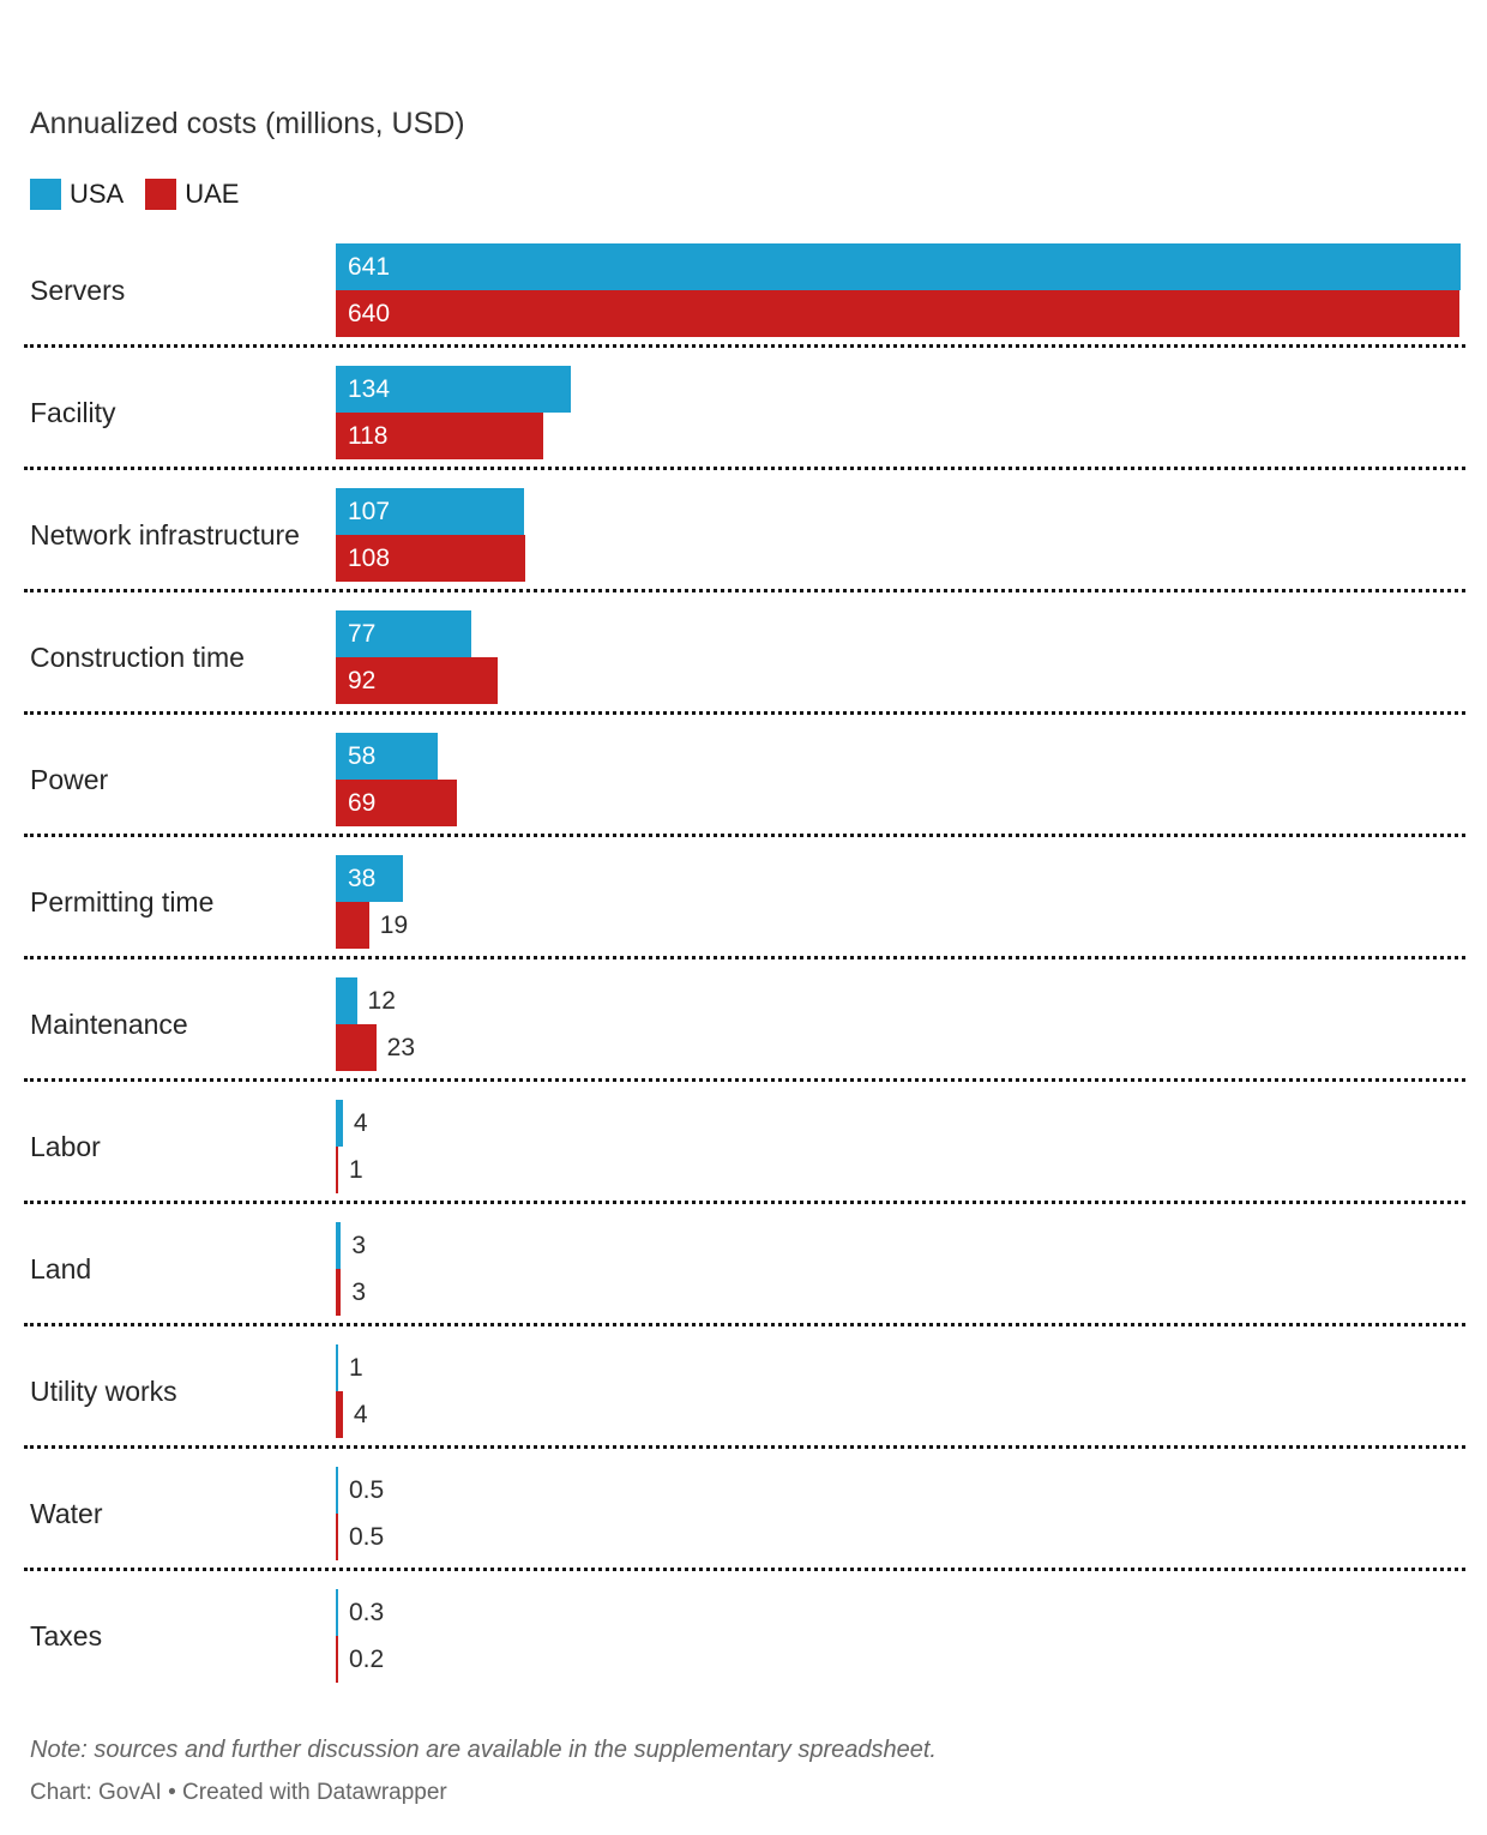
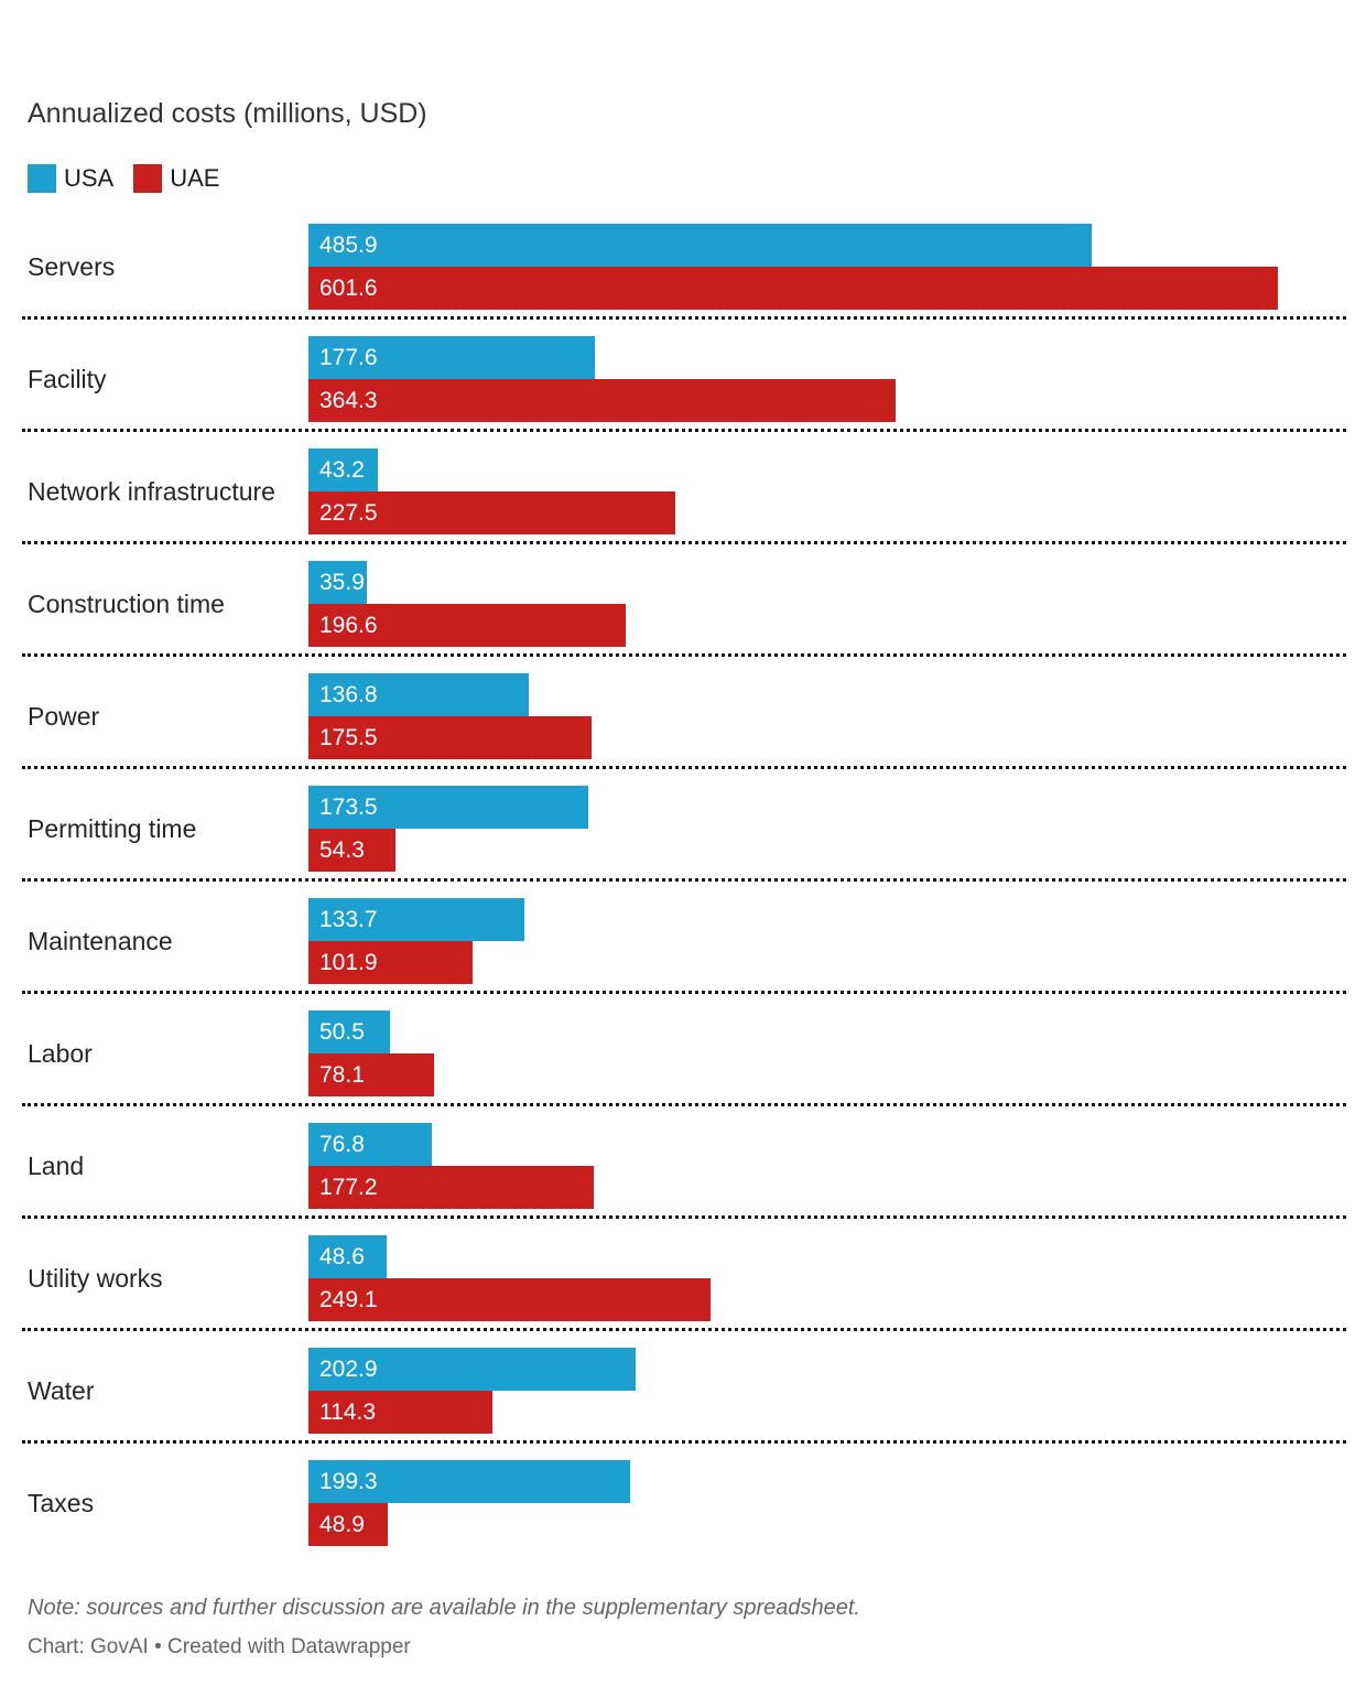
USA/Servers: 641 -> 485.9
UAE/Servers: 640 -> 601.6
USA/Facility: 134 -> 177.6
UAE/Facility: 118 -> 364.3
USA/Network infrastructure: 107 -> 43.2
UAE/Network infrastructure: 108 -> 227.5
USA/Construction time: 77 -> 35.9
UAE/Construction time: 92 -> 196.6
USA/Power: 58 -> 136.8
UAE/Power: 69 -> 175.5
USA/Permitting time: 38 -> 173.5
UAE/Permitting time: 19 -> 54.3
USA/Maintenance: 12 -> 133.7
UAE/Maintenance: 23 -> 101.9
USA/Labor: 4 -> 50.5
UAE/Labor: 1 -> 78.1
USA/Land: 3 -> 76.8
UAE/Land: 3 -> 177.2
USA/Utility works: 1 -> 48.6
UAE/Utility works: 4 -> 249.1
USA/Water: 0.5 -> 202.9
UAE/Water: 0.5 -> 114.3
USA/Taxes: 0.3 -> 199.3
UAE/Taxes: 0.2 -> 48.9
